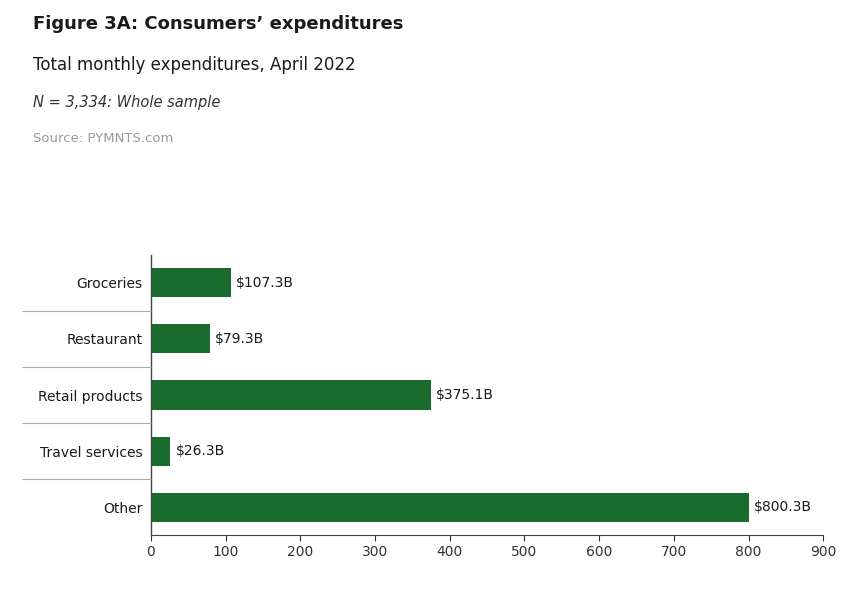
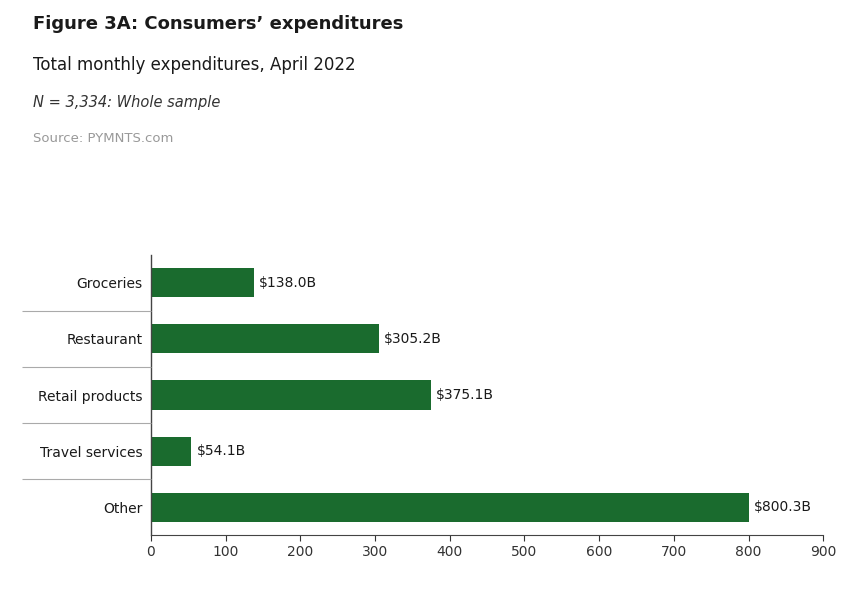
Groceries: $107.3B -> $138.0B
Restaurant: $79.3B -> $305.2B
Travel services: $26.3B -> $54.1B
